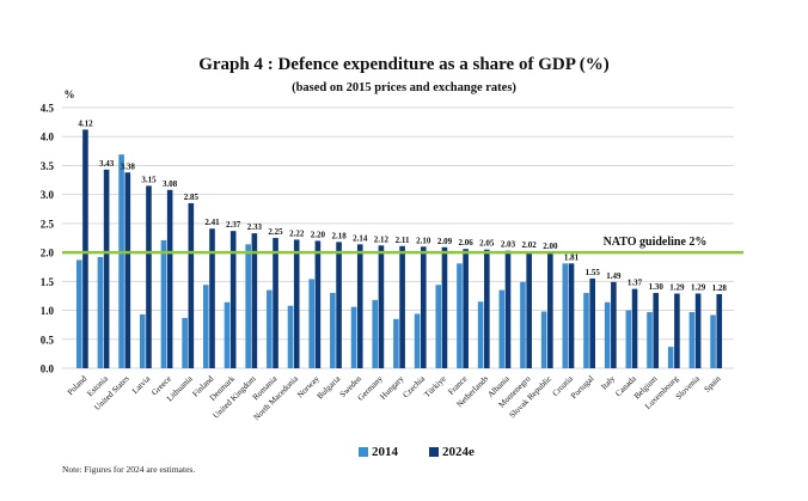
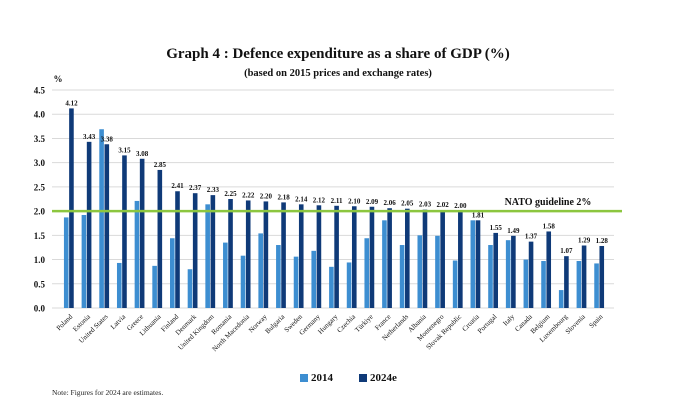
2014/Denmark: 1.1 -> 0.8
2014/Netherlands: 1.1 -> 1.3
2014/Albania: 1.4 -> 1.5
2014/Italy: 1.1 -> 1.4
2024e/Belgium: 1.30 -> 1.58
2024e/Luxembourg: 1.29 -> 1.07
